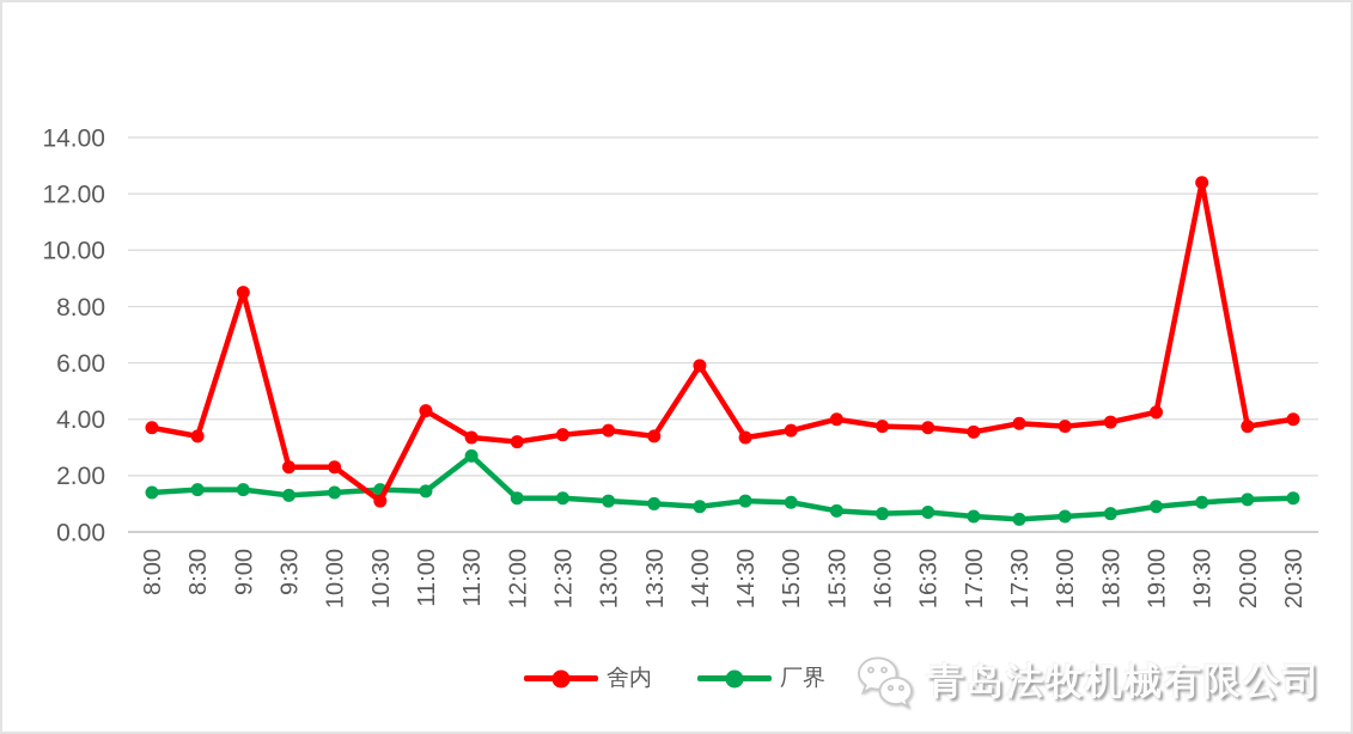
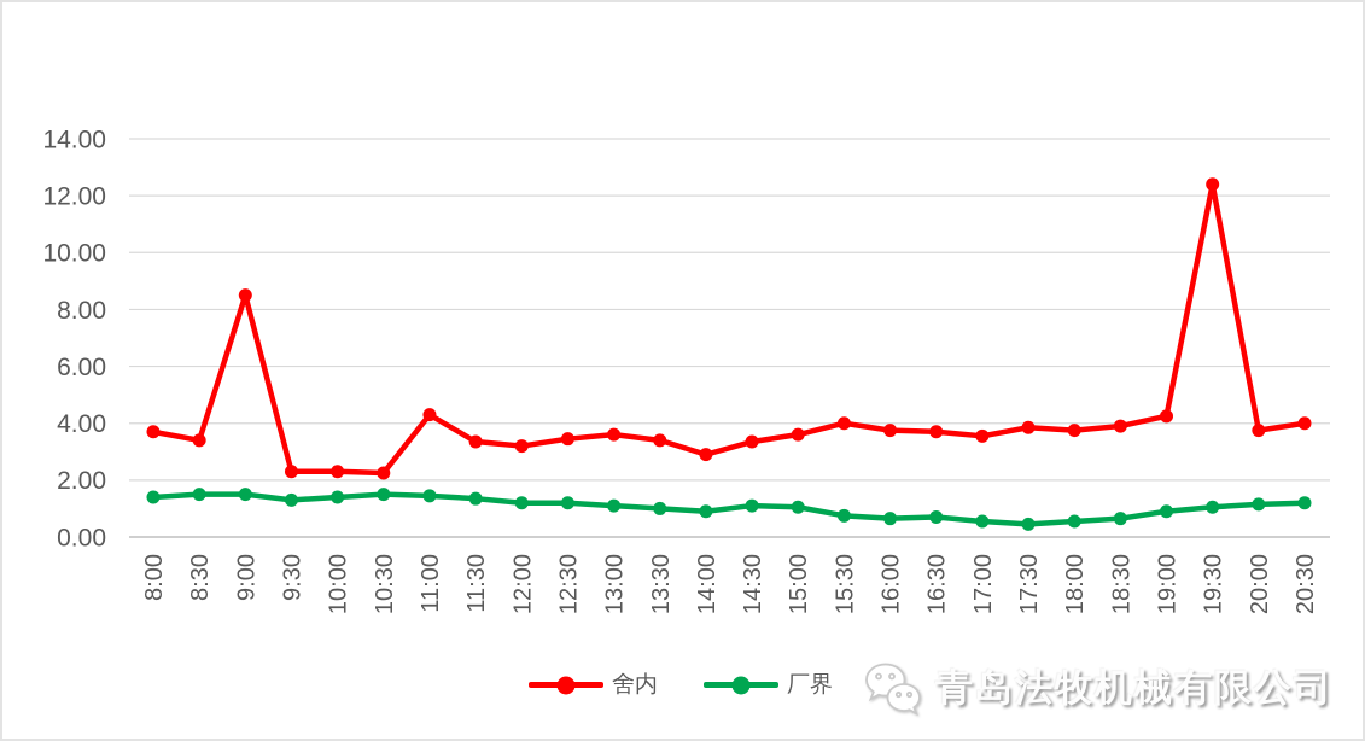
舍内/10:30: 1.1 -> 2.2
厂界/11:30: 2.7 -> 1.4
舍内/14:00: 5.9 -> 2.9
